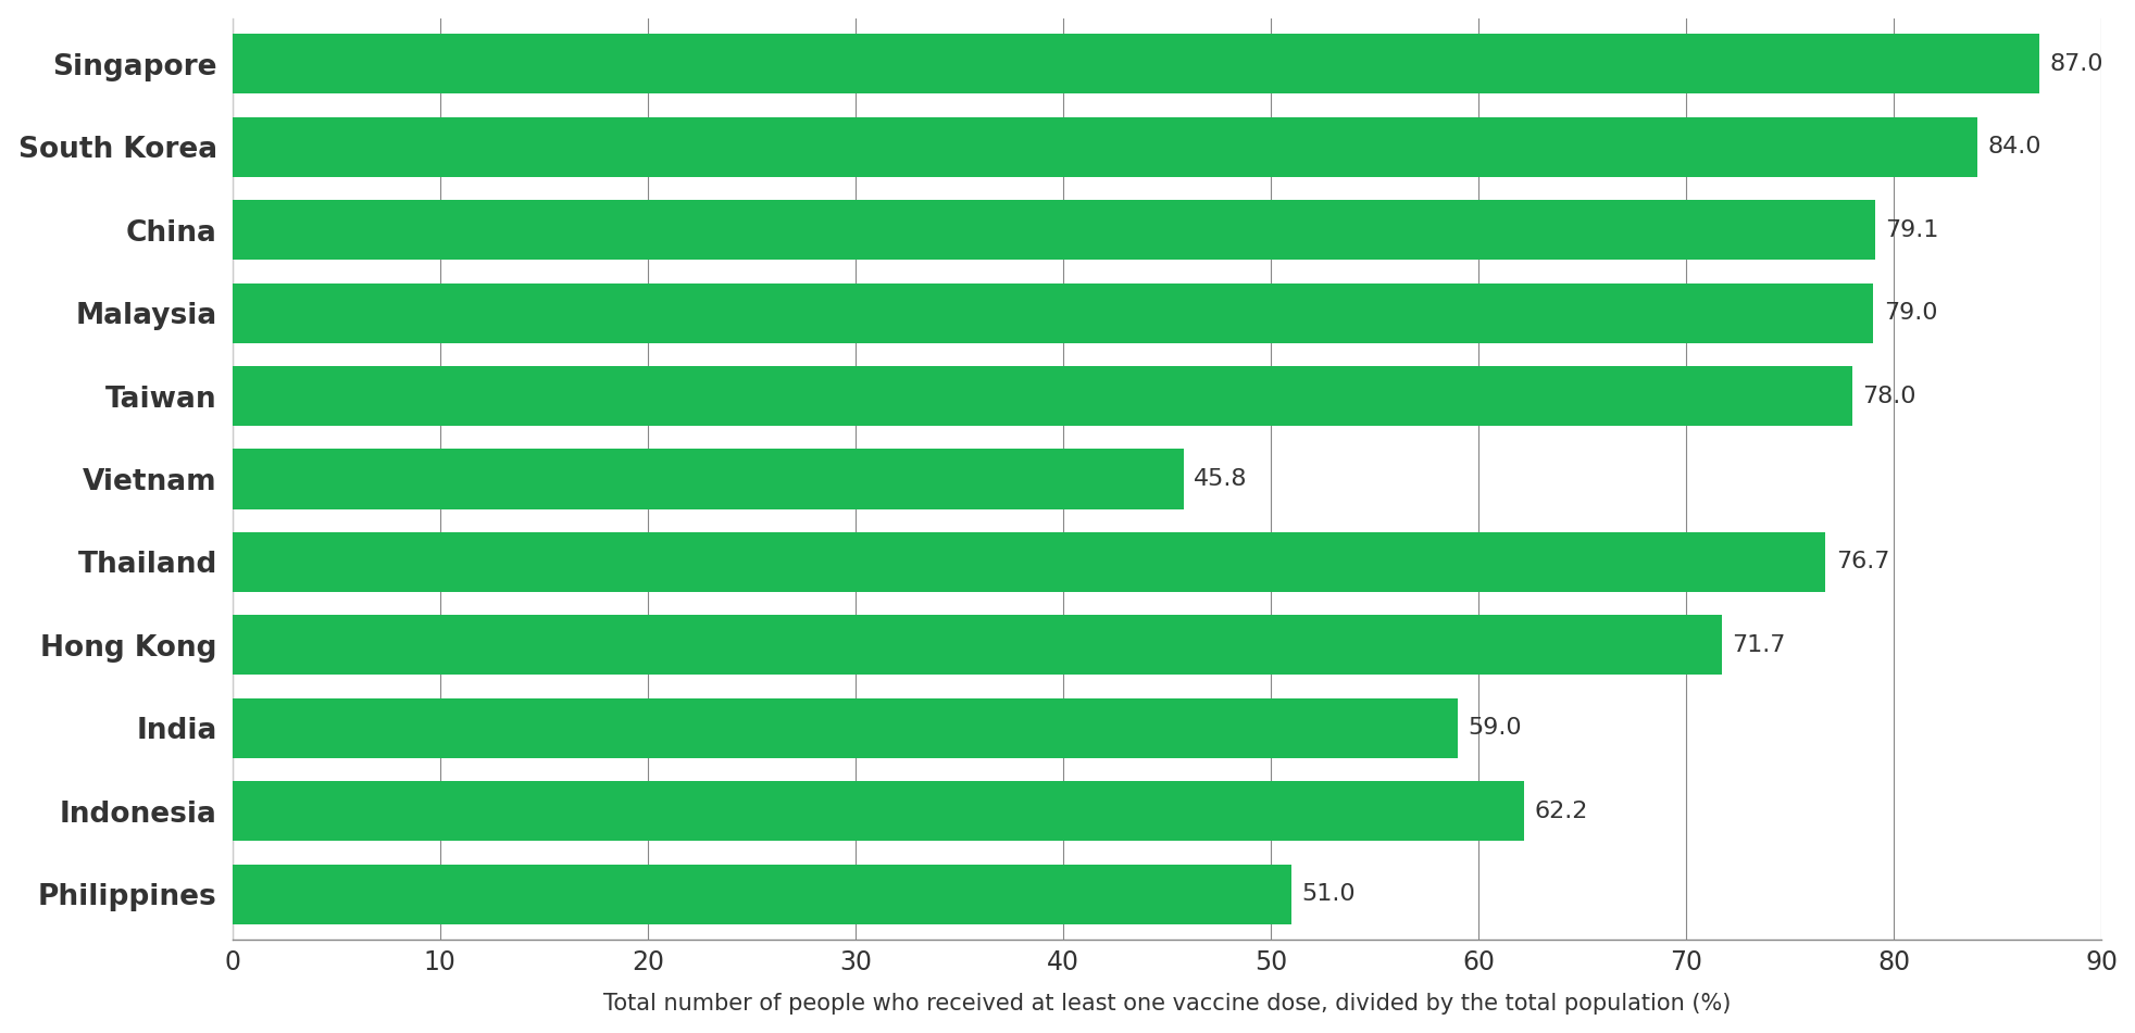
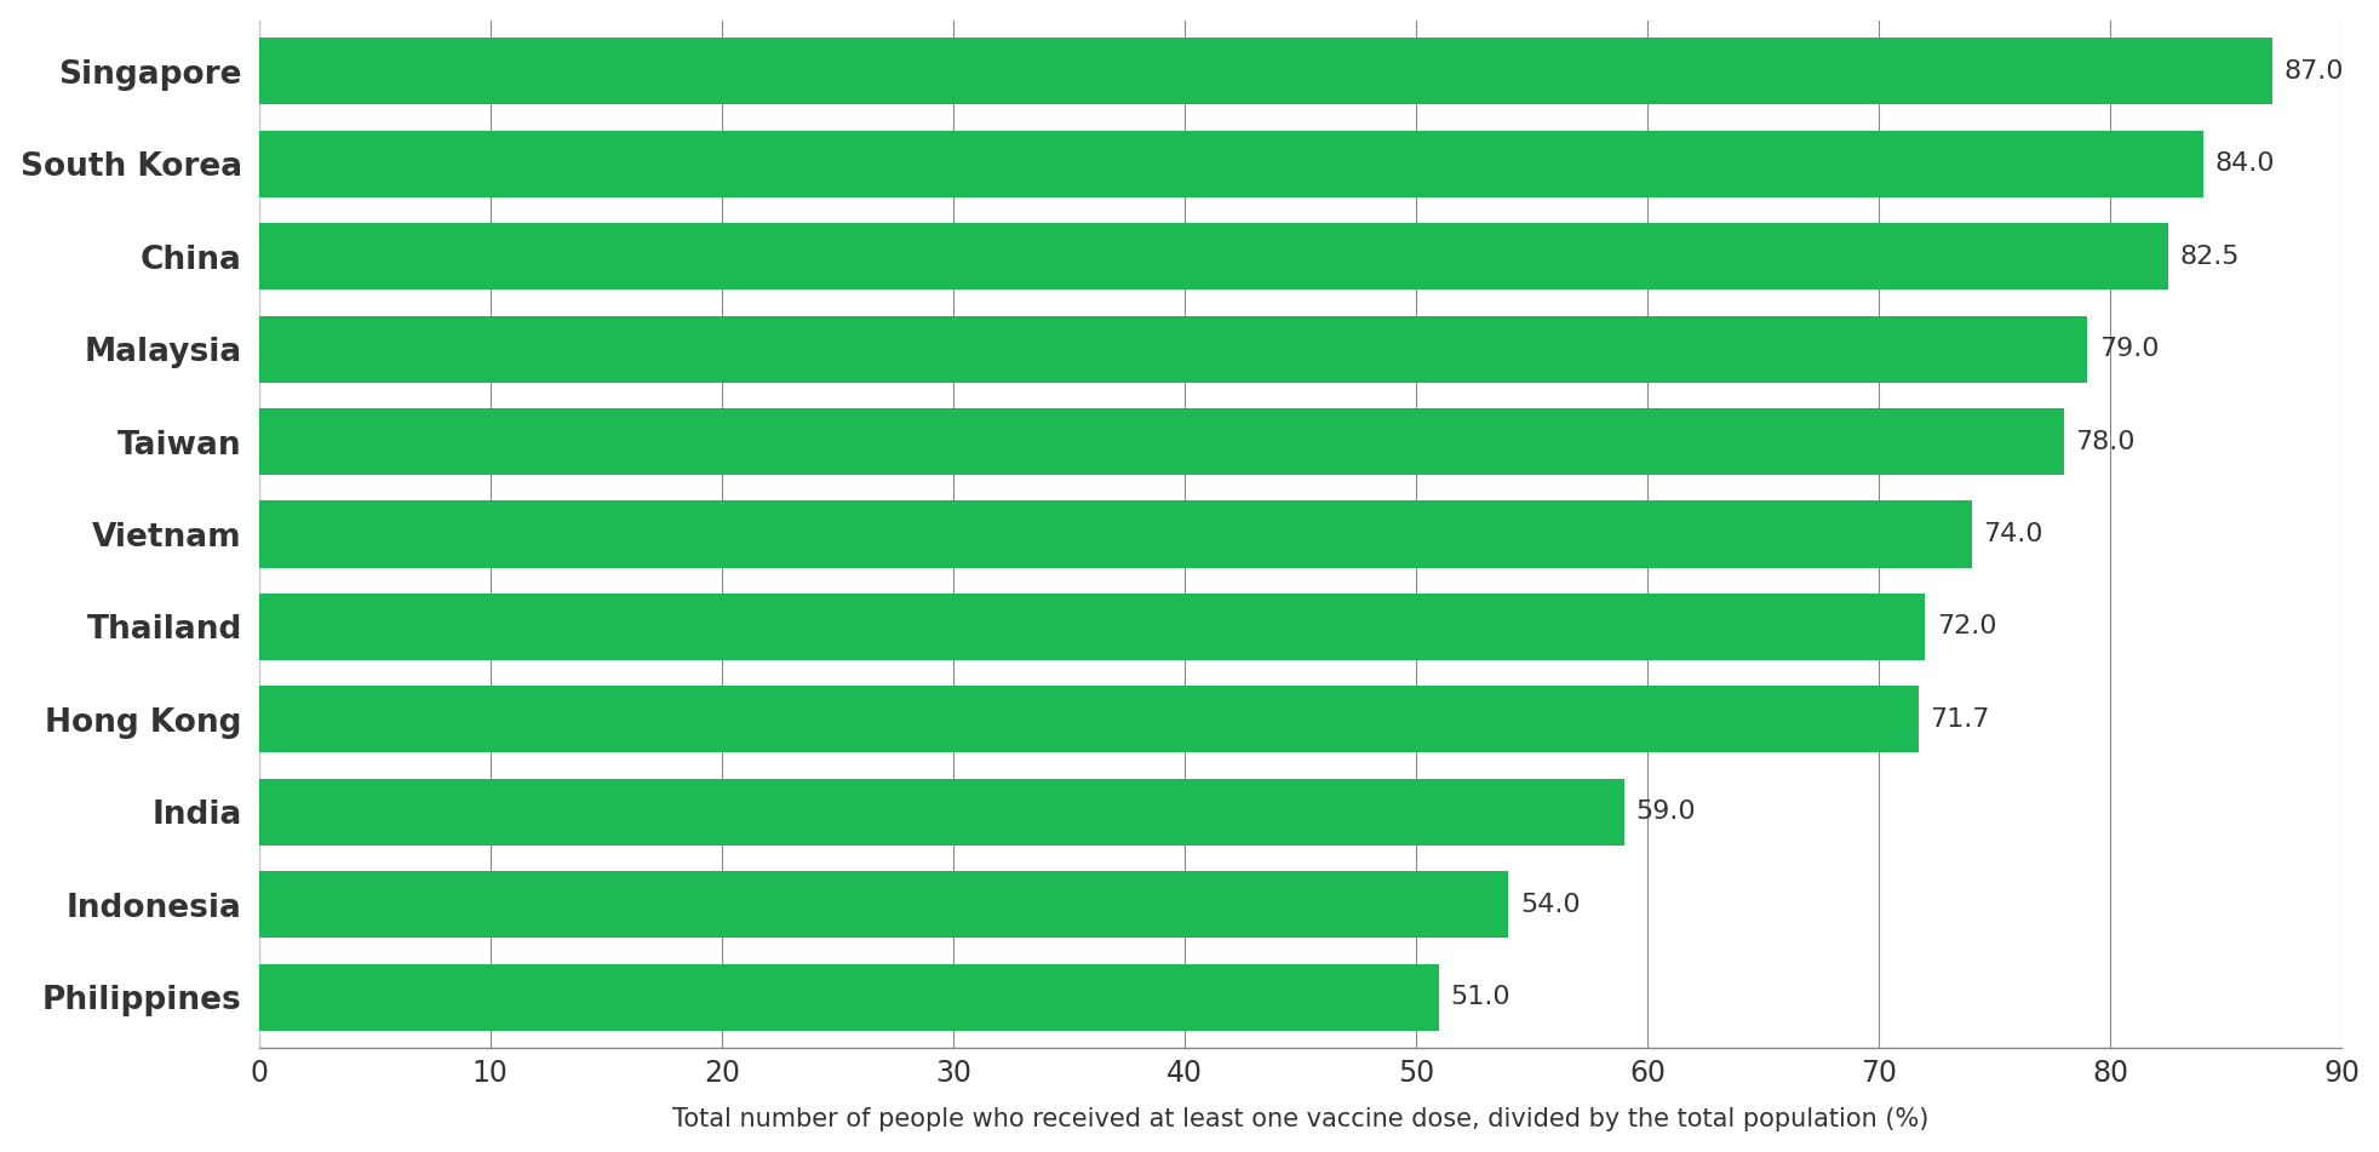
China: 79.1 -> 82.5
Vietnam: 45.8 -> 74.0
Thailand: 76.7 -> 72.0
Indonesia: 62.2 -> 54.0
